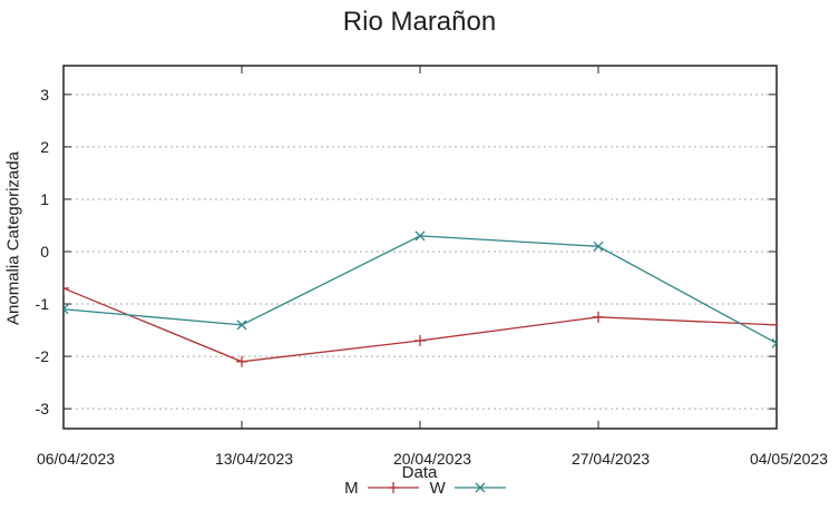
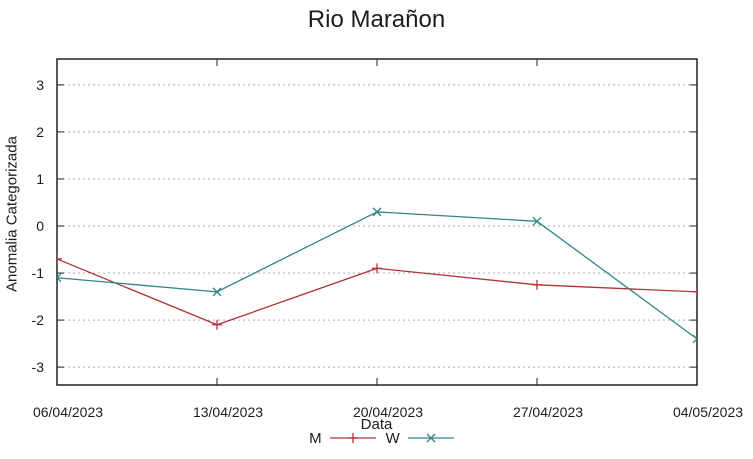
M/20/04/2023: -1.7 -> -0.9
W/04/05/2023: -1.8 -> -2.4
